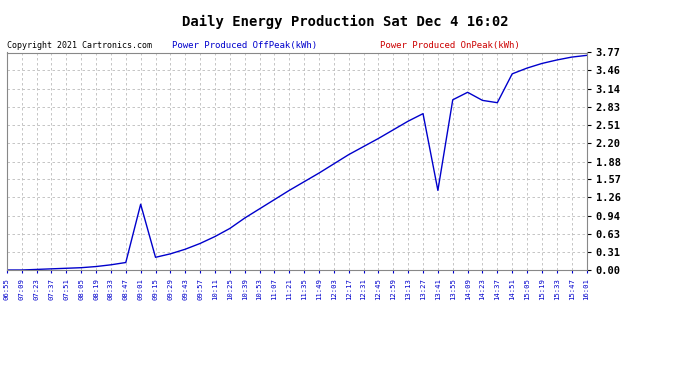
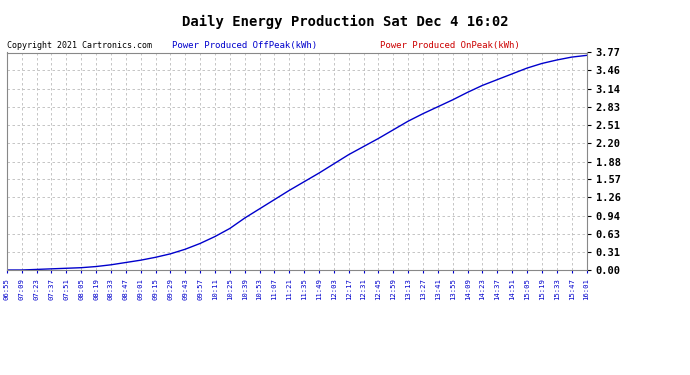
09:01: 1.14 -> 0.17
13:41: 1.38 -> 2.83
14:23: 2.94 -> 3.20
14:37: 2.90 -> 3.30
